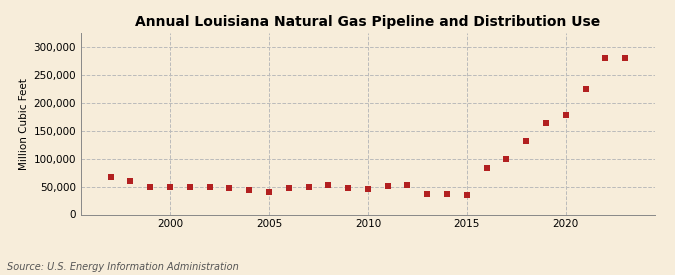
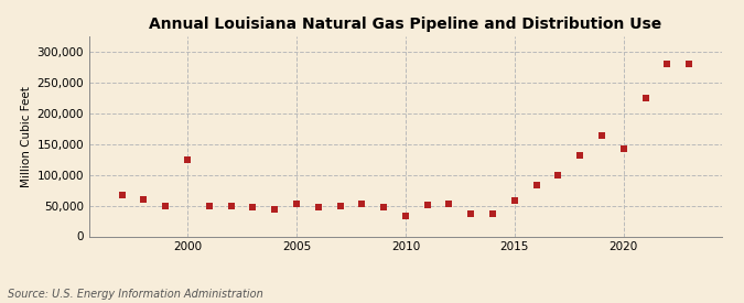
2000: 50,000 -> 124,000
2005: 41,000 -> 52,000
2010: 46,000 -> 34,000
2015: 35,000 -> 58,000
2020: 178,000 -> 142,000
